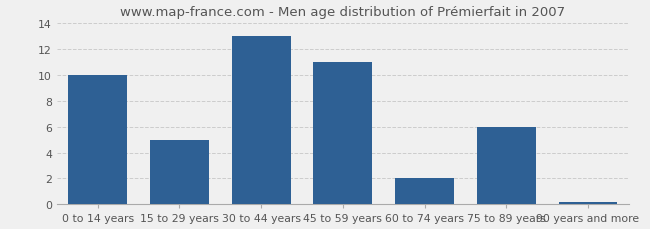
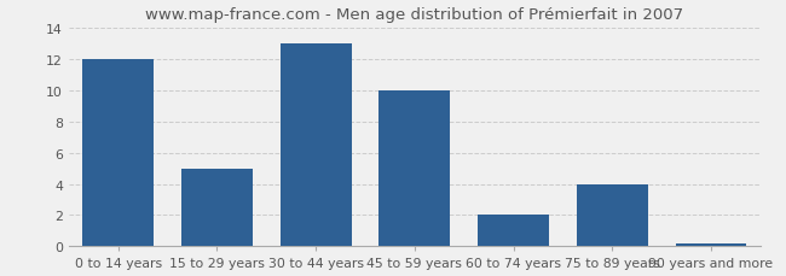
0 to 14 years: 10.0 -> 12.0
45 to 59 years: 11.0 -> 10.0
75 to 89 years: 6.0 -> 4.0
